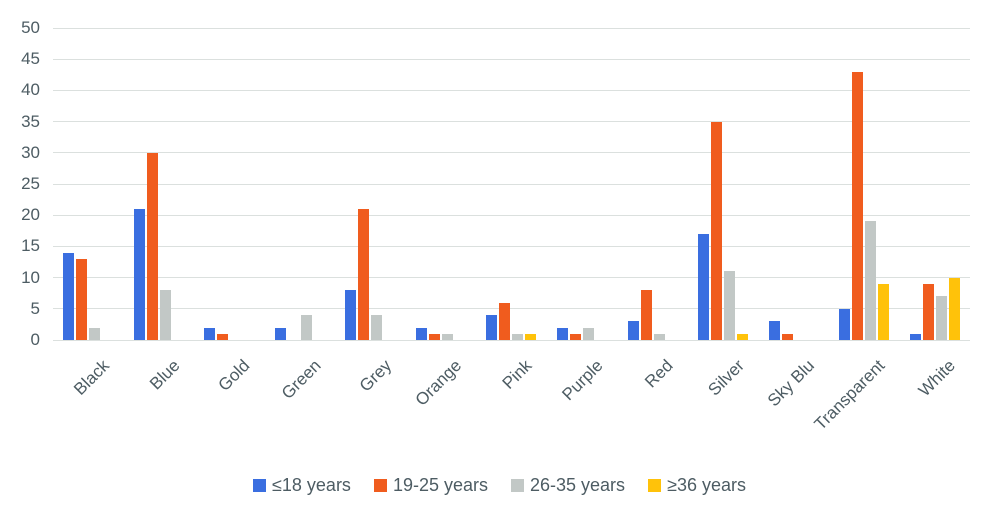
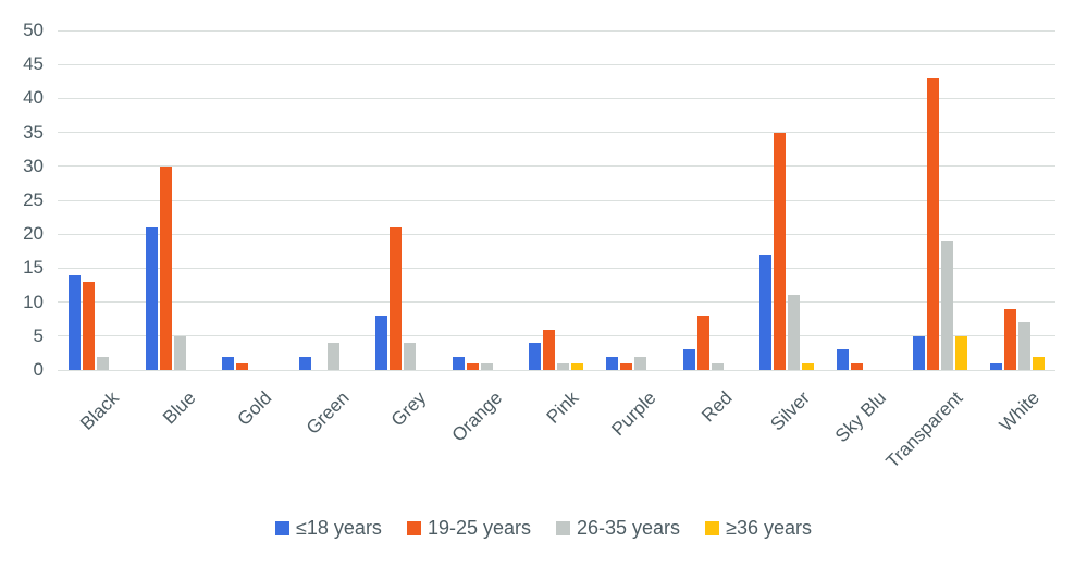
26-35 years/Blue: 8 -> 5
≥36 years/Transparent: 9 -> 5
≥36 years/White: 10 -> 2
